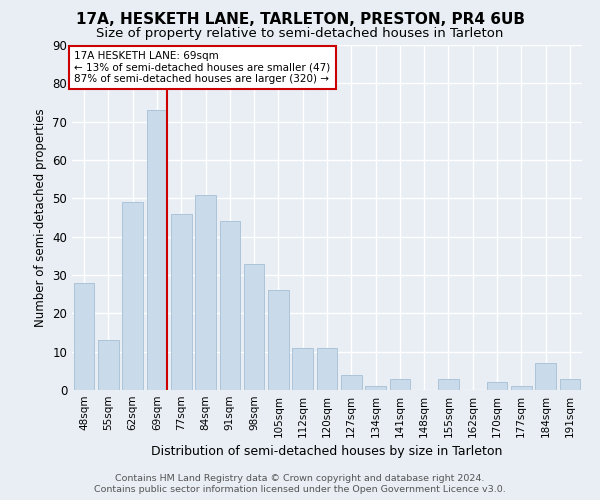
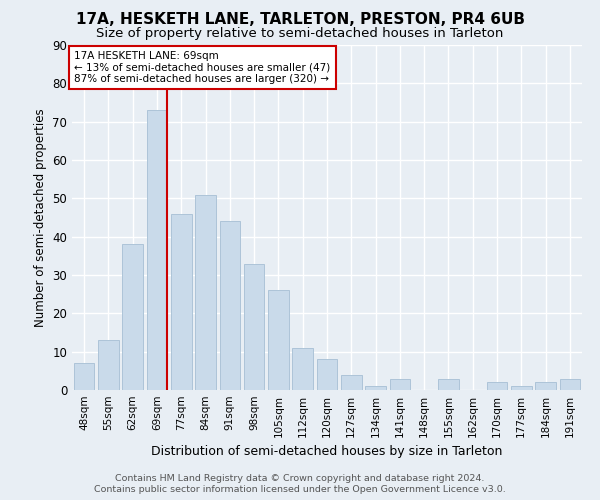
48sqm: 28 -> 7
62sqm: 49 -> 38
120sqm: 11 -> 8
184sqm: 7 -> 2
